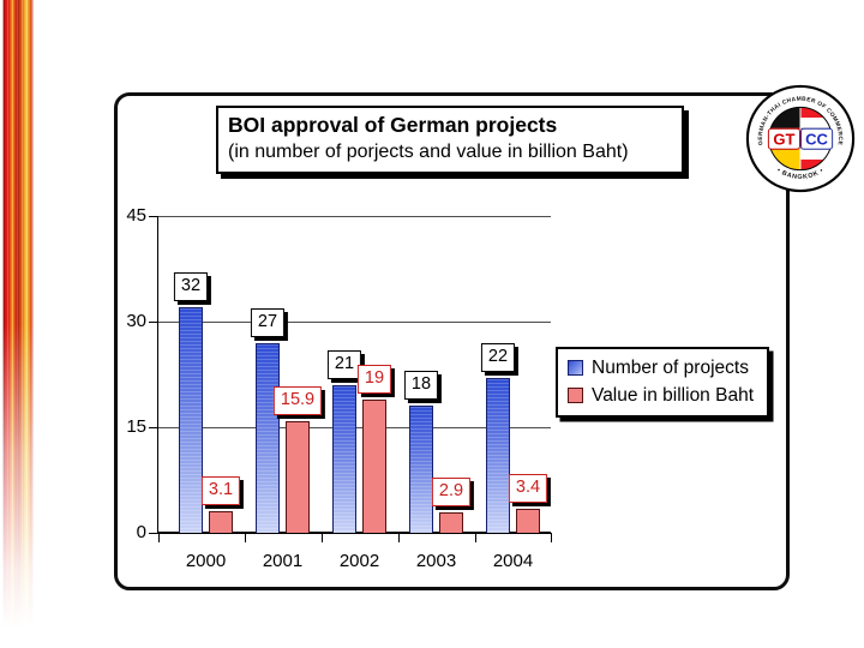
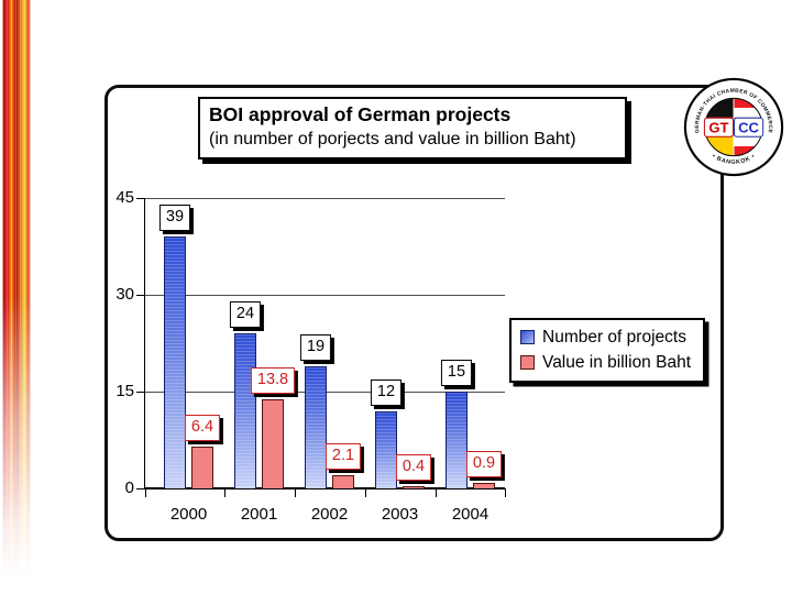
Number of projects/2000: 32 -> 39
Value in billion Baht/2000: 3.1 -> 6.4
Number of projects/2001: 27 -> 24
Value in billion Baht/2001: 15.9 -> 13.8
Number of projects/2002: 21 -> 19
Value in billion Baht/2002: 19 -> 2.1
Number of projects/2003: 18 -> 12
Value in billion Baht/2003: 2.9 -> 0.4
Number of projects/2004: 22 -> 15
Value in billion Baht/2004: 3.4 -> 0.9
